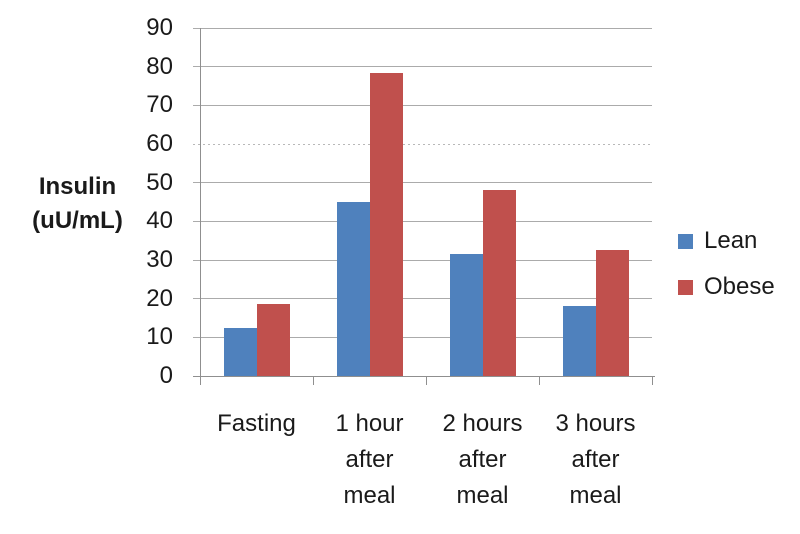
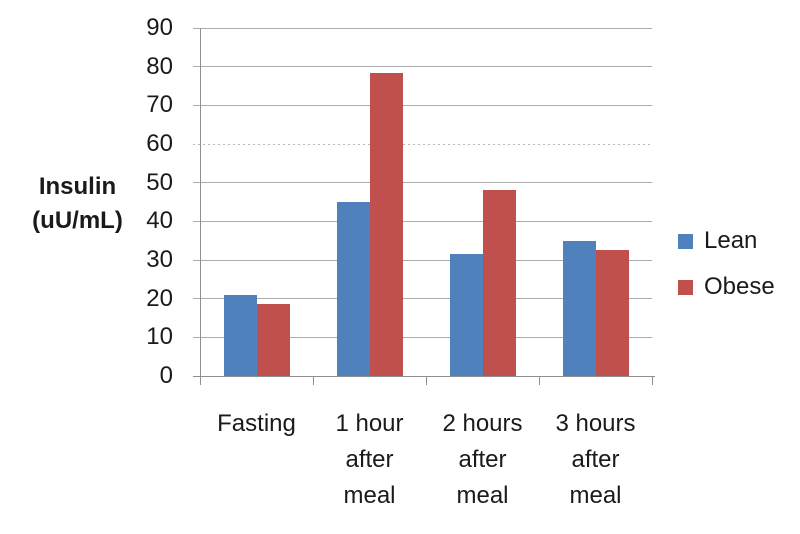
Lean/Fasting: 12 -> 21
Lean/3 hours after meal: 18 -> 35
